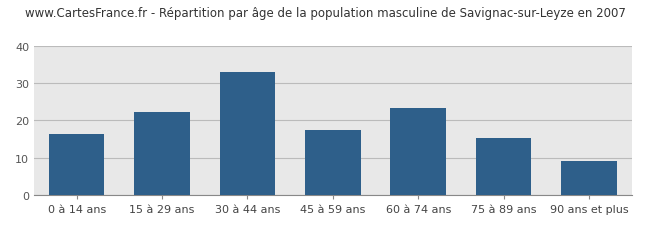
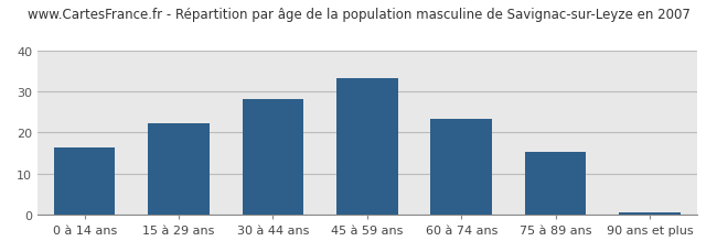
30 à 44 ans: 33.0 -> 28.2
45 à 59 ans: 17.5 -> 33.3
90 ans et plus: 9.0 -> 0.5
